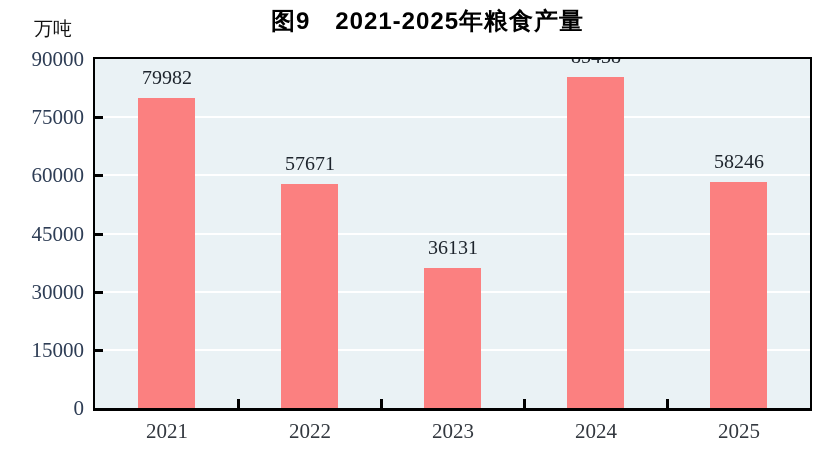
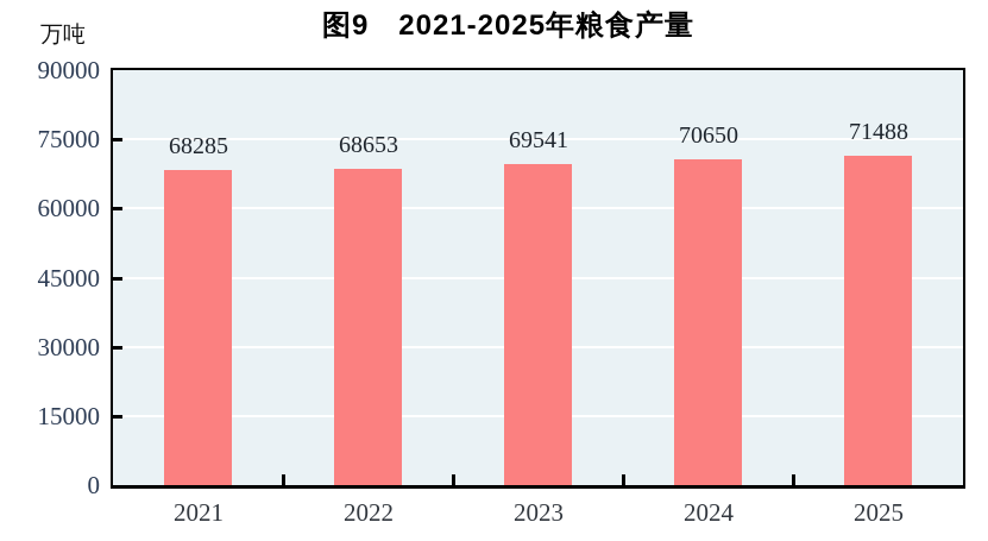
2021: 79982 -> 68285
2022: 57671 -> 68653
2023: 36131 -> 69541
2024: 85438 -> 70650
2025: 58246 -> 71488
